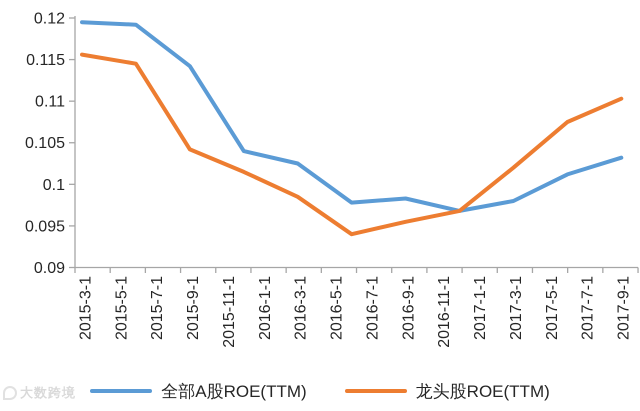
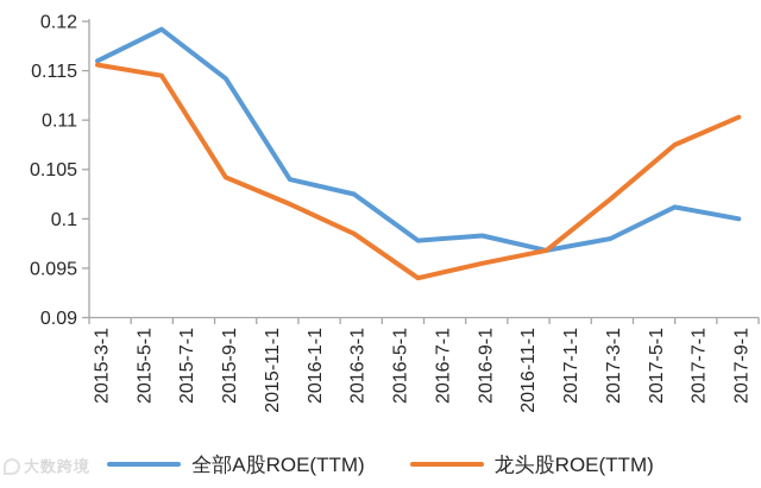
全部A股ROE(TTM)/2015-3-1: 0.119 -> 0.116
全部A股ROE(TTM)/2017-9-1: 0.103 -> 0.100
